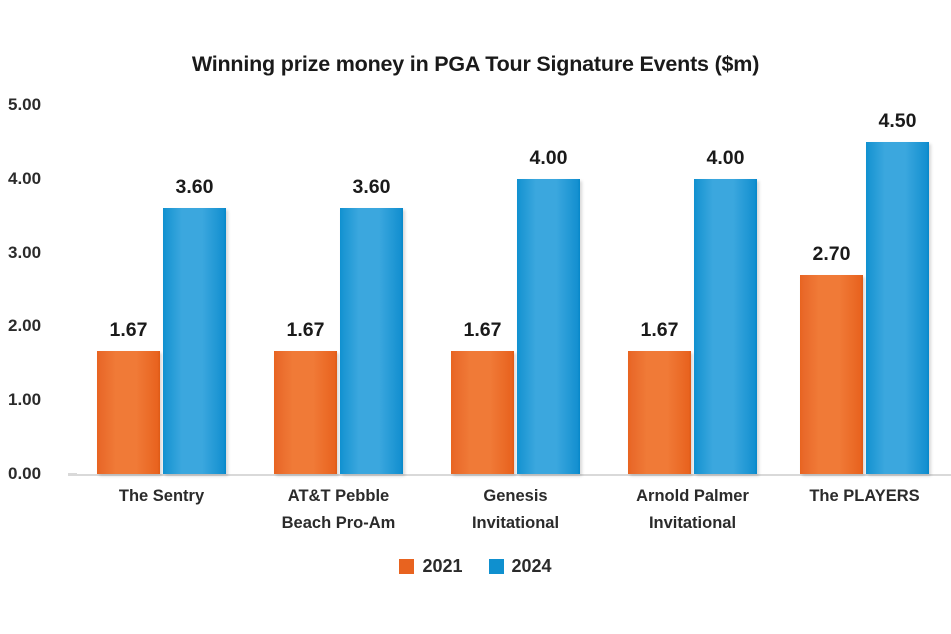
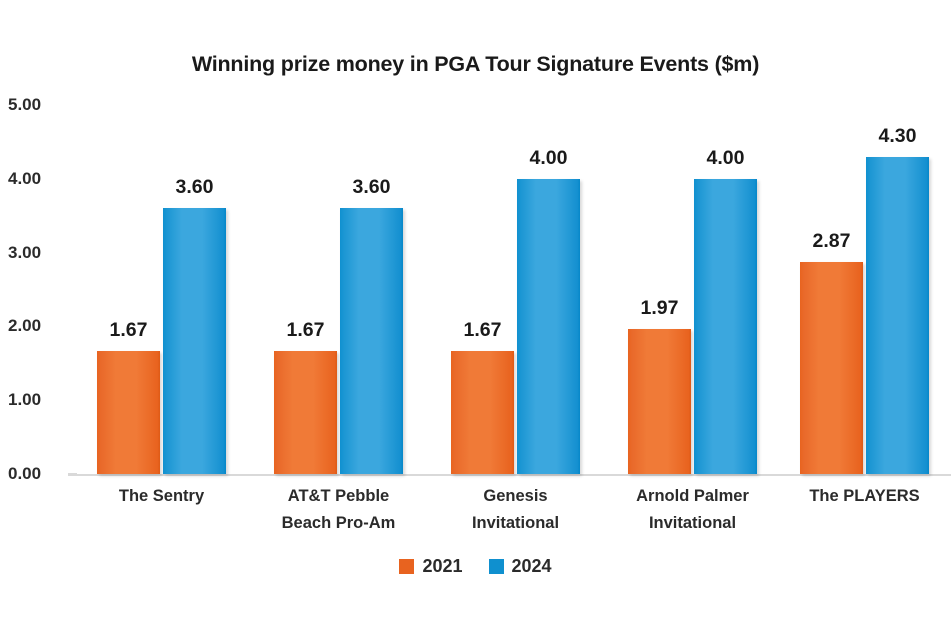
2021/Arnold Palmer Invitational: 1.67 -> 1.97
2021/The PLAYERS: 2.70 -> 2.87
2024/The PLAYERS: 4.50 -> 4.30
